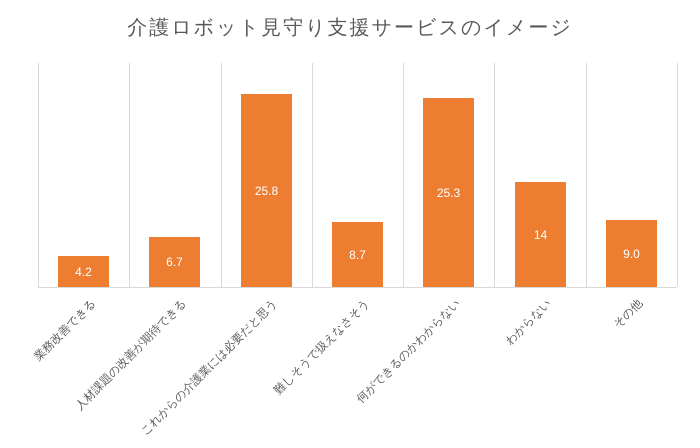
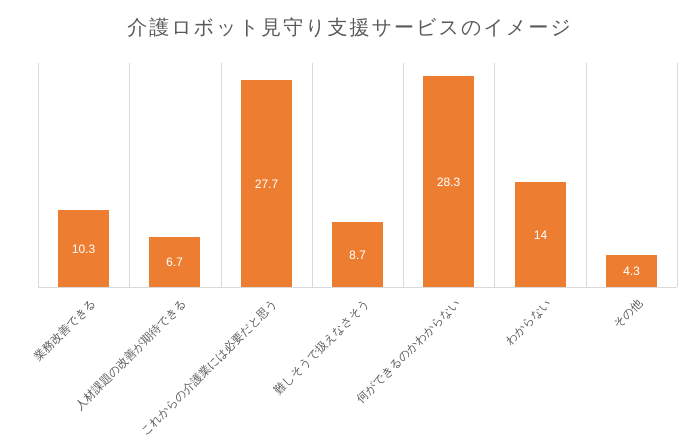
業務改善できる: 4.2 -> 10.3
これからの介護業には必要だと思う: 25.8 -> 27.7
何ができるのかわからない: 25.3 -> 28.3
その他: 9.0 -> 4.3
